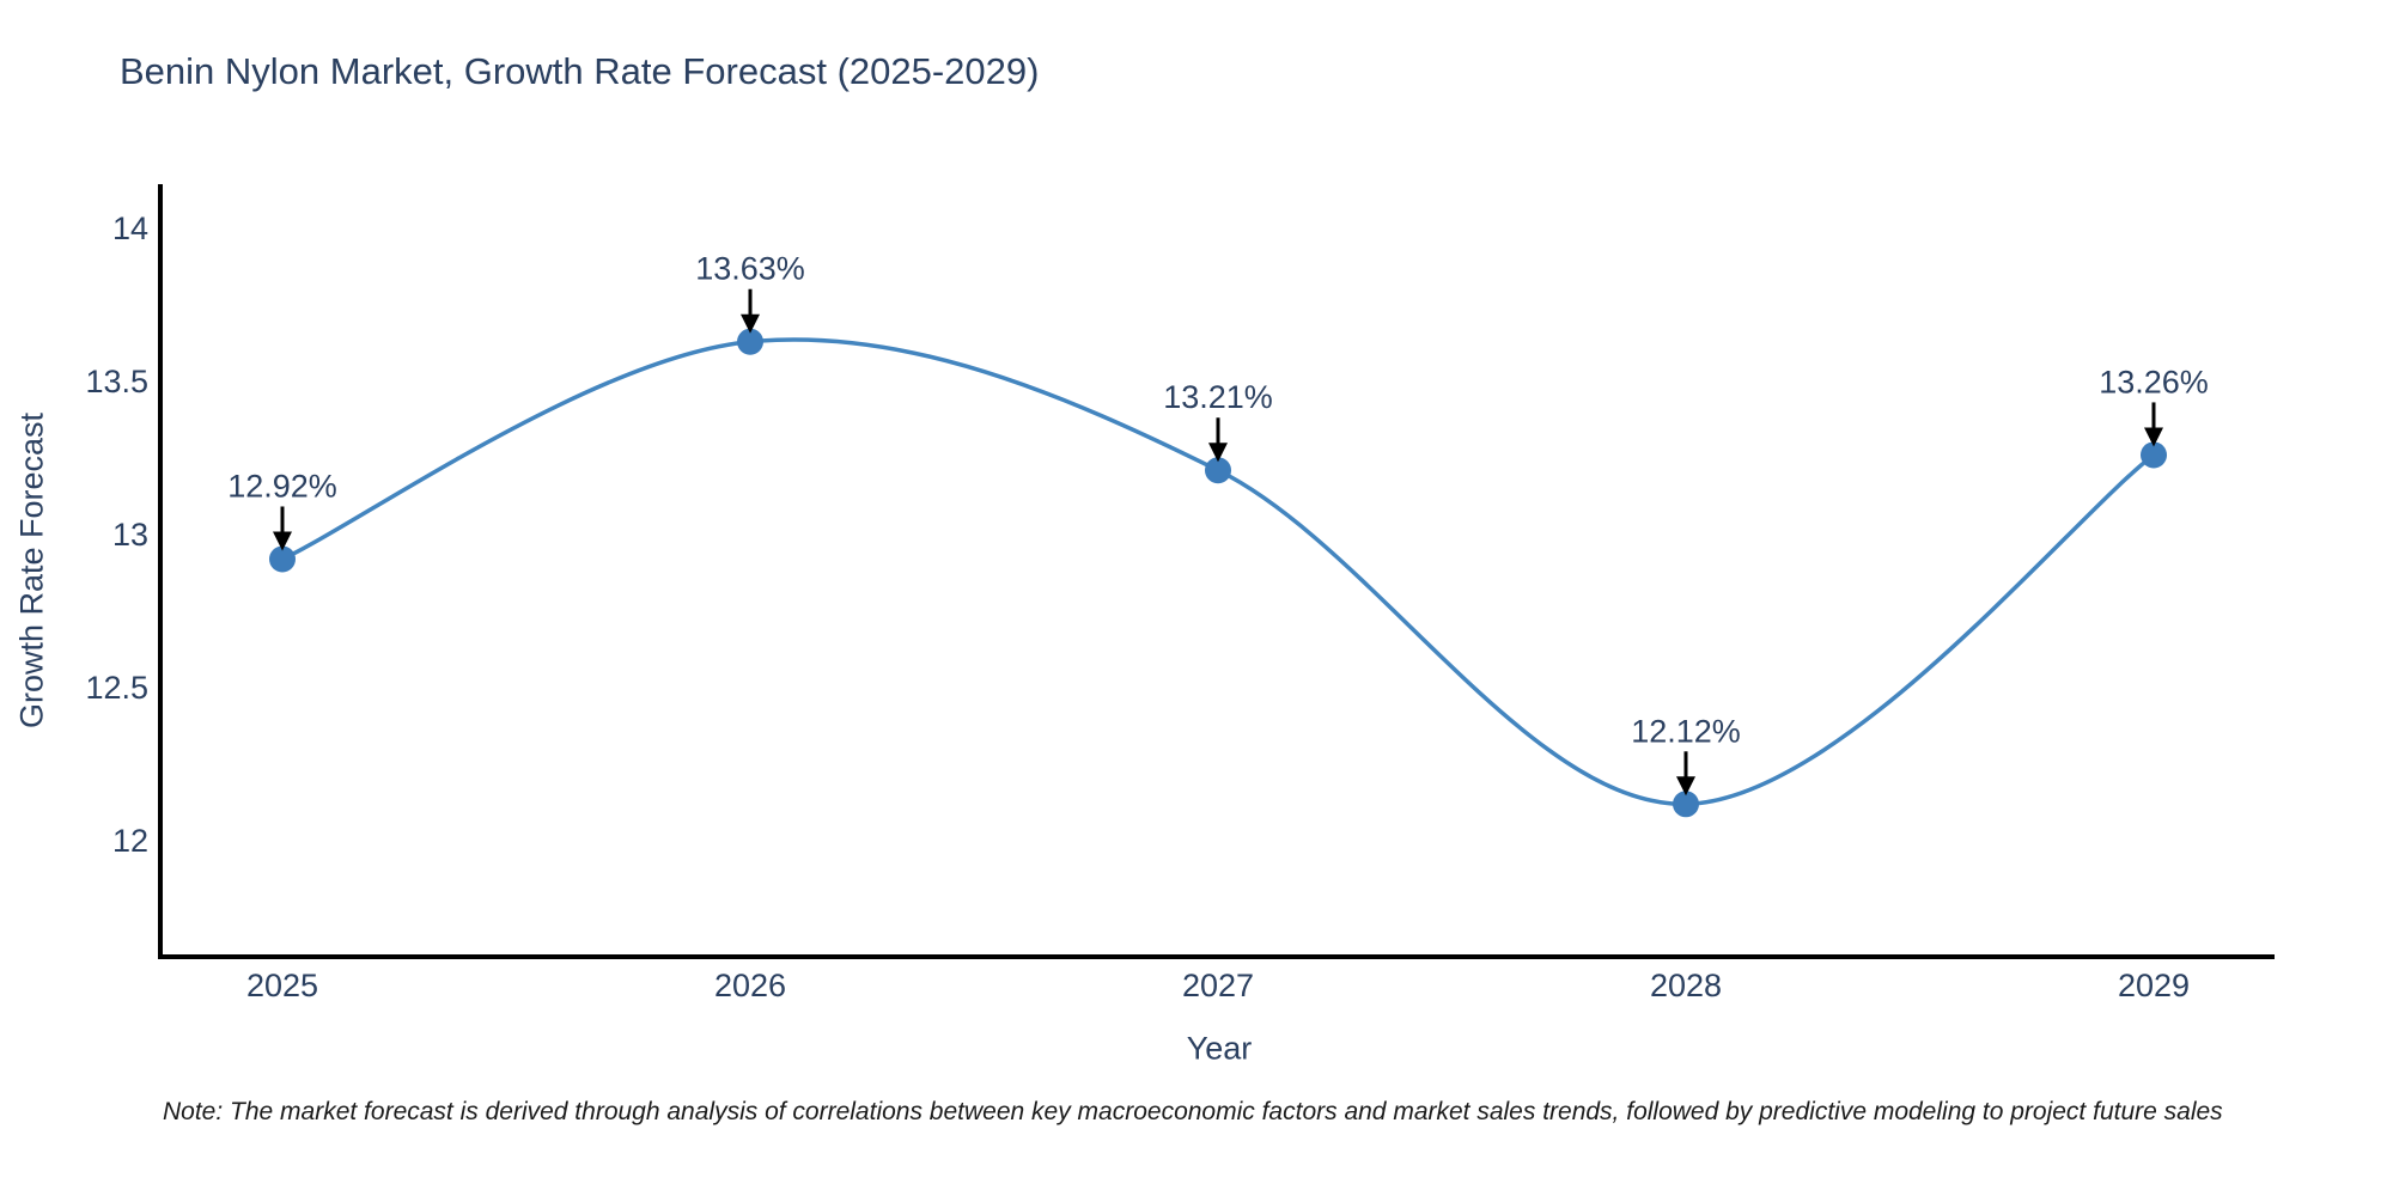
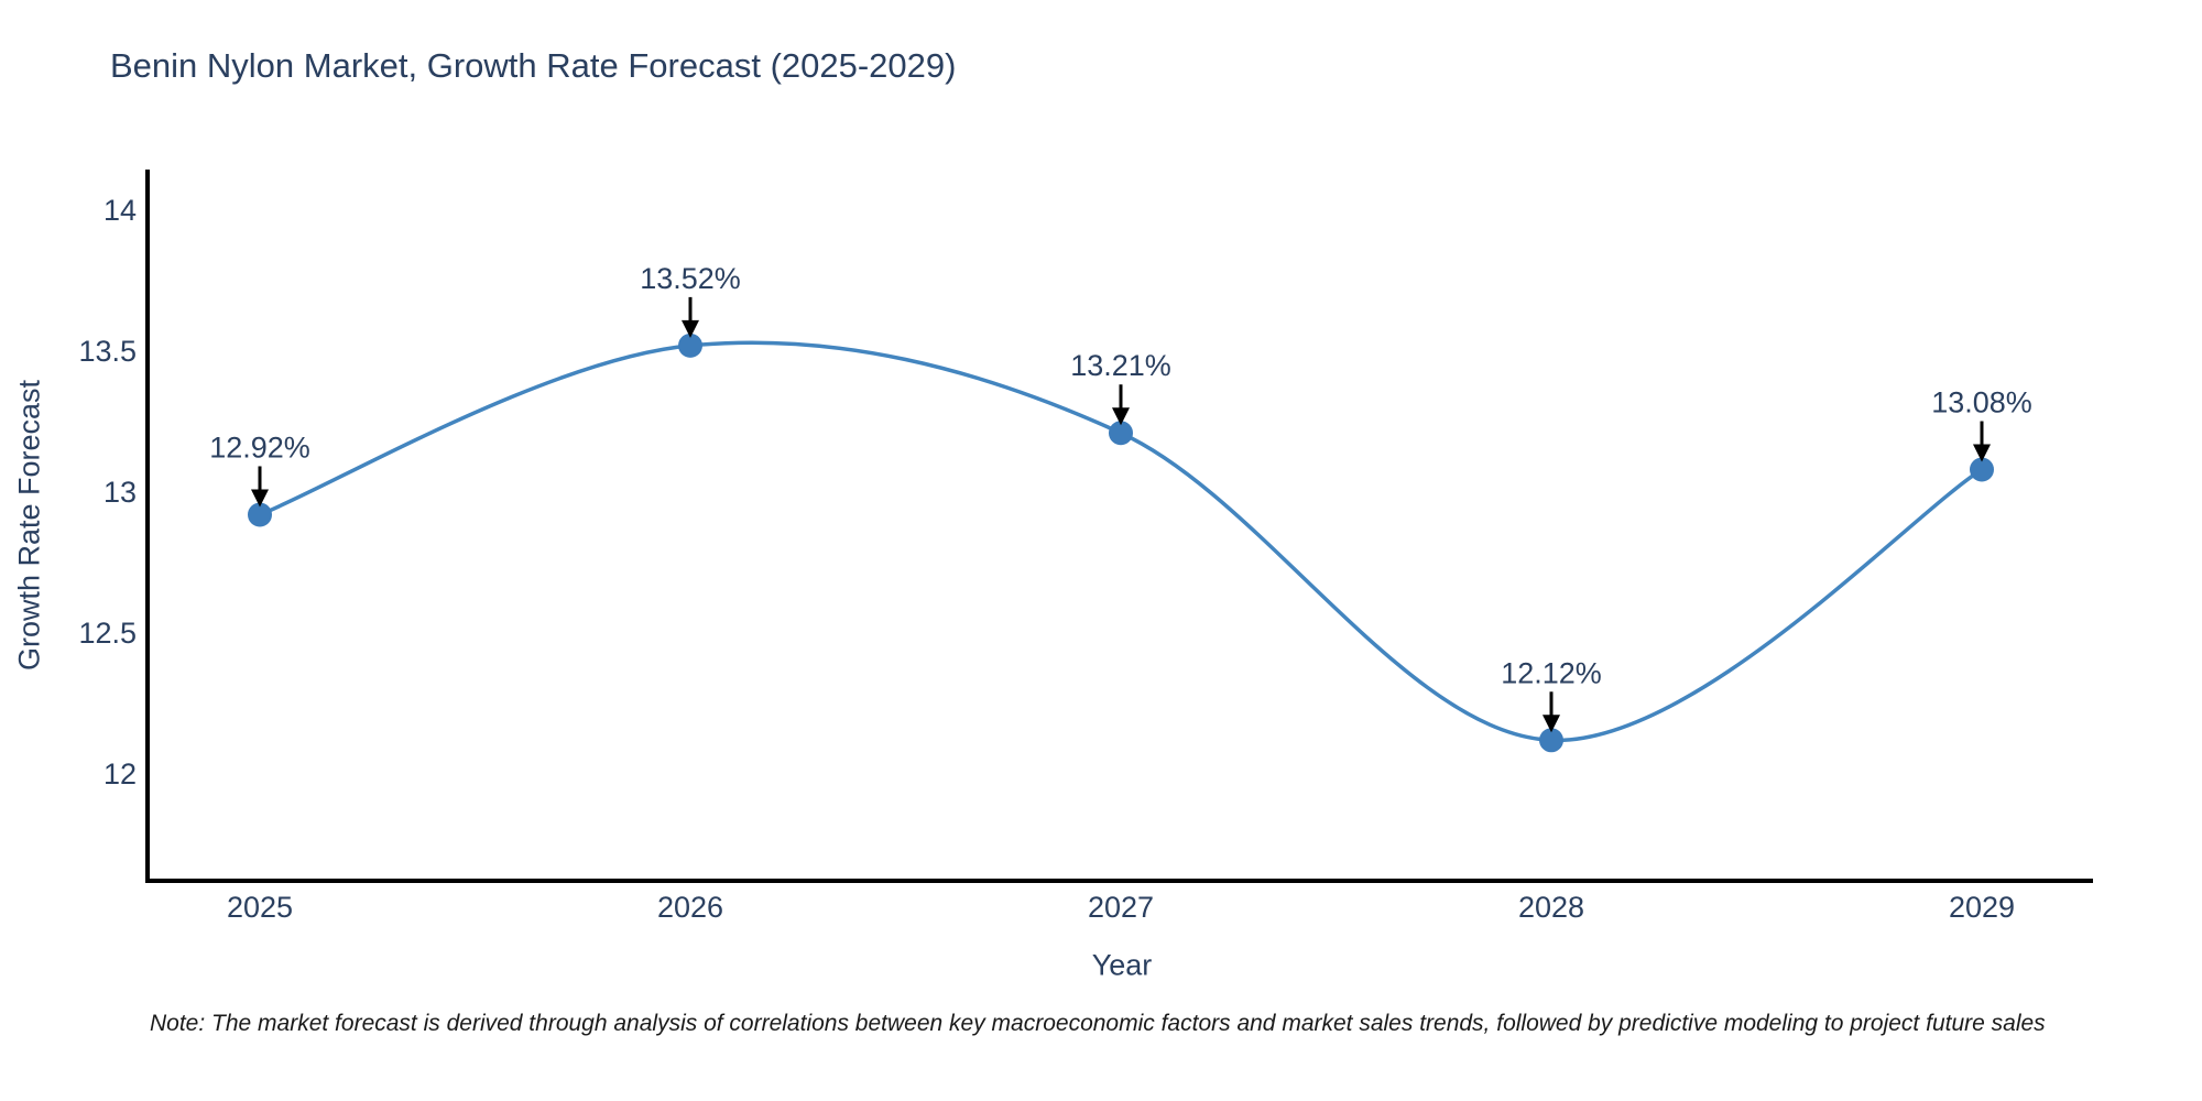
2026: 13.63% -> 13.52%
2029: 13.26% -> 13.08%
